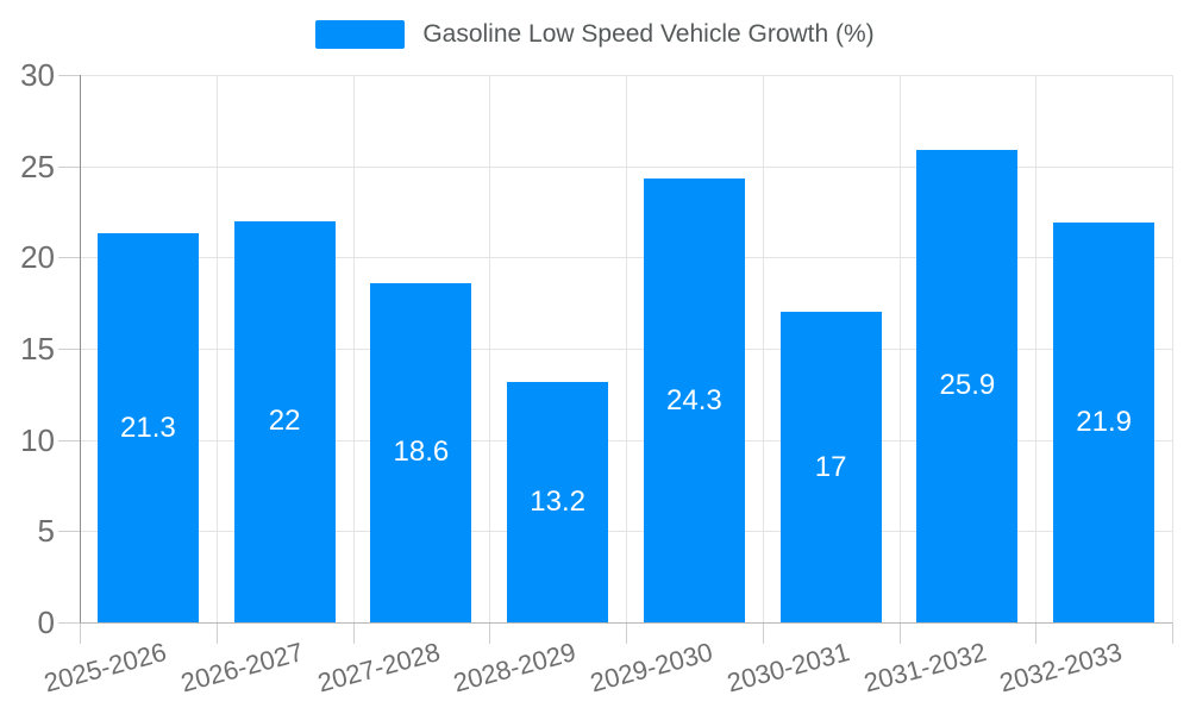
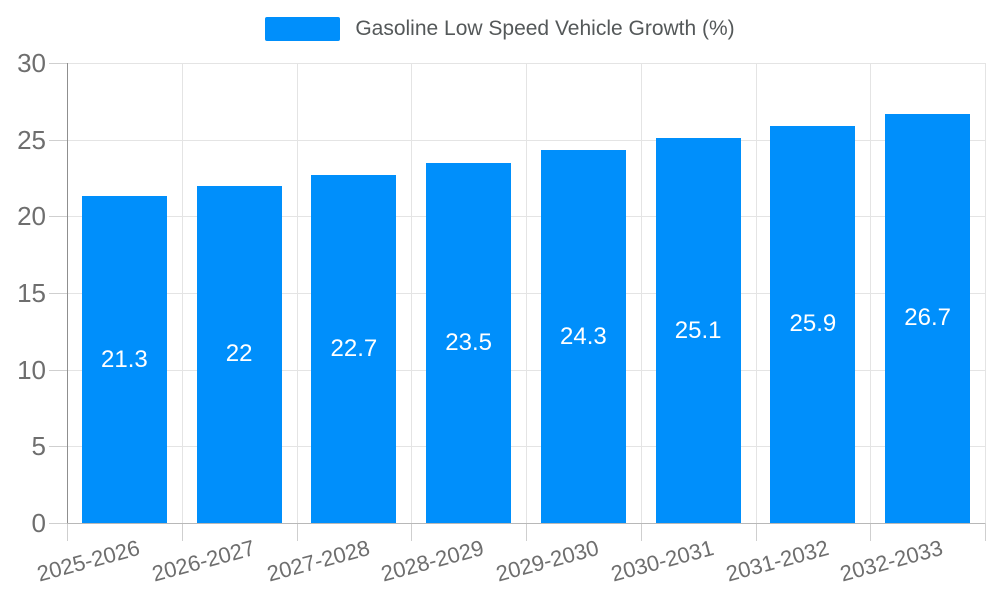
2027-2028: 18.6 -> 22.7
2028-2029: 13.2 -> 23.5
2030-2031: 17 -> 25.1
2032-2033: 21.9 -> 26.7
